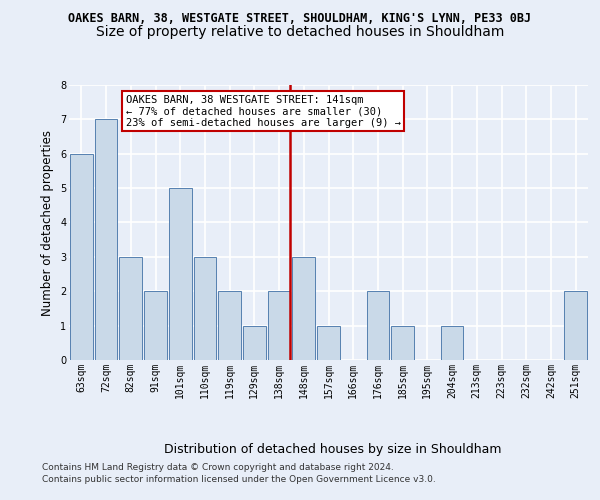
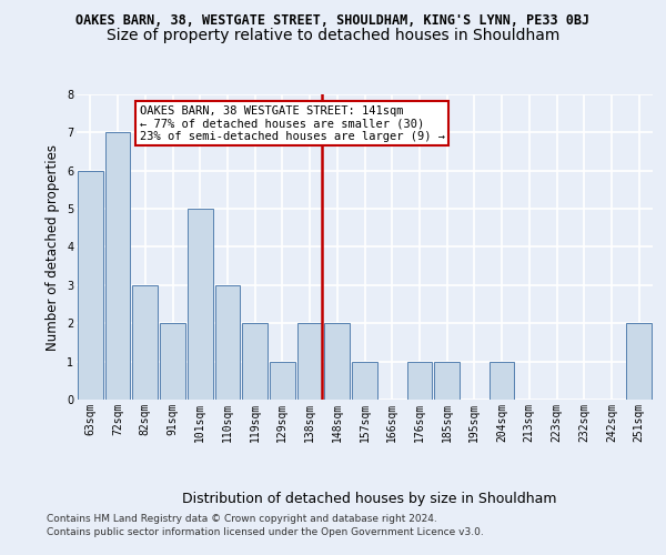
148sqm: 3 -> 2
176sqm: 2 -> 1
